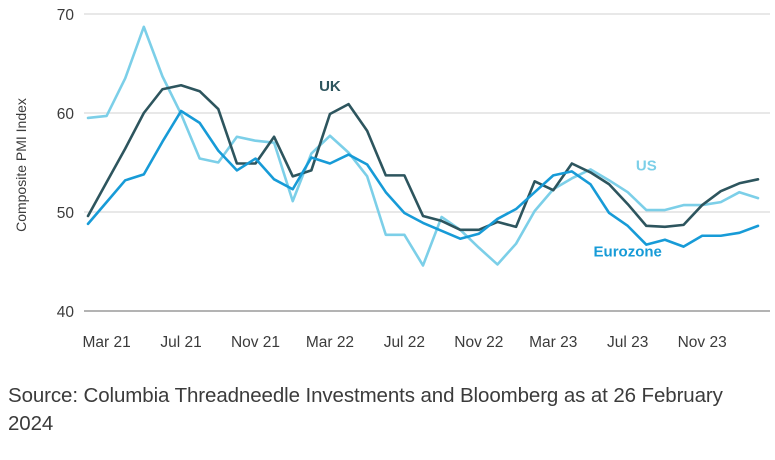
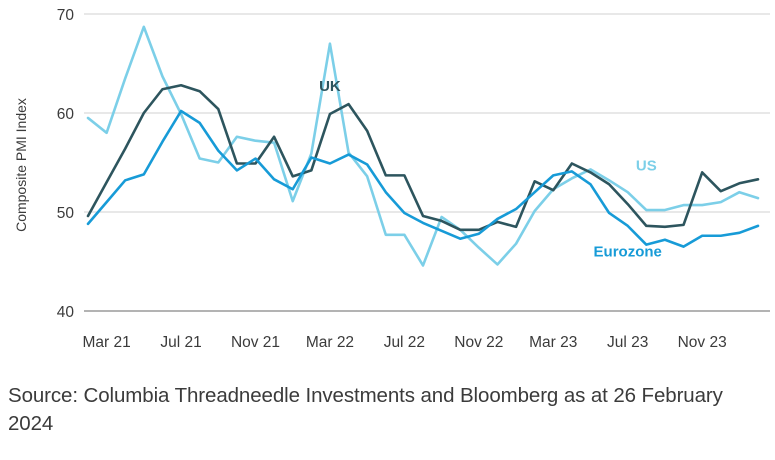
US/Mar 21: 60 -> 58
US/Mar 22: 58 -> 67
UK/Nov 23: 51 -> 54
